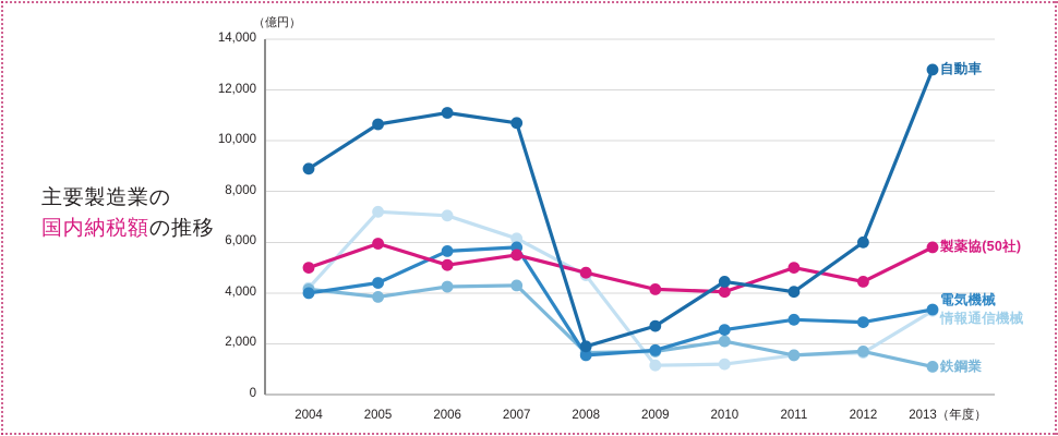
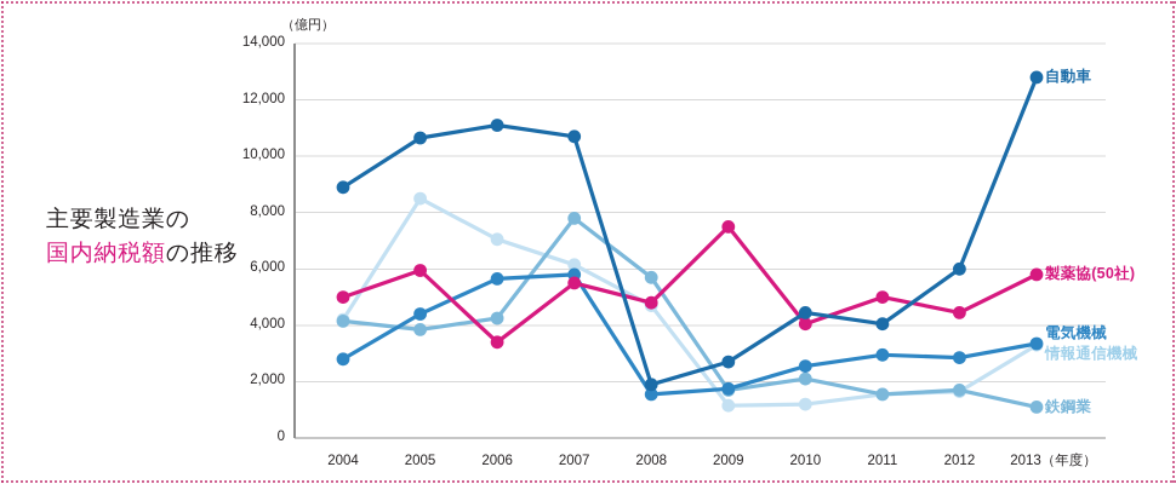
電気機械/2004: 4000 -> 2800
情報通信機械/2005: 7200 -> 8500
製薬協(50社)/2006: 5100 -> 3400
鉄鋼業/2007: 4300 -> 7800
鉄鋼業/2008: 1600 -> 5700
製薬協(50社)/2009: 4200 -> 7500
